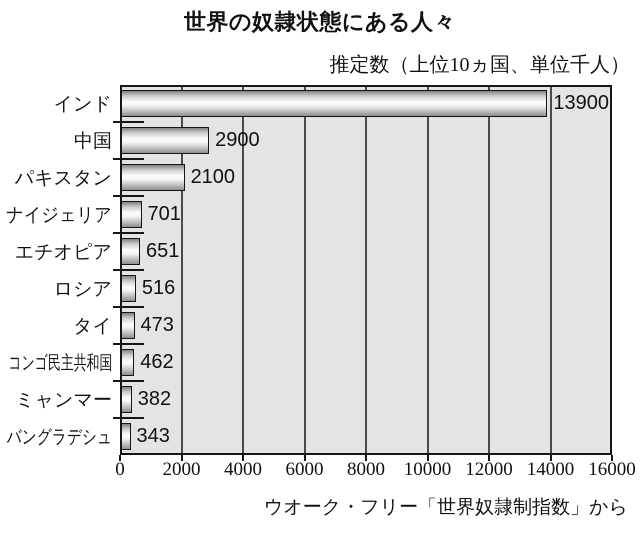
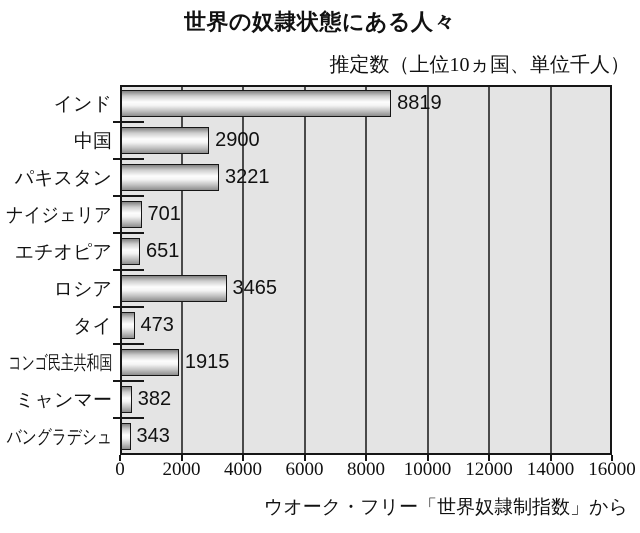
インド: 13900 -> 8819
パキスタン: 2100 -> 3221
ロシア: 516 -> 3465
コンゴ民主共和国: 462 -> 1915
